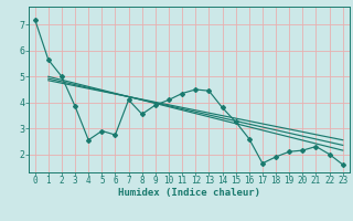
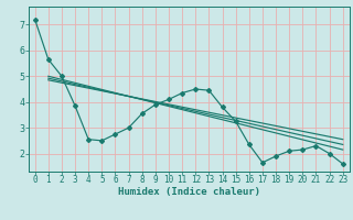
5: 2.90 -> 2.50
7: 4.10 -> 3.00
16: 2.60 -> 2.35
